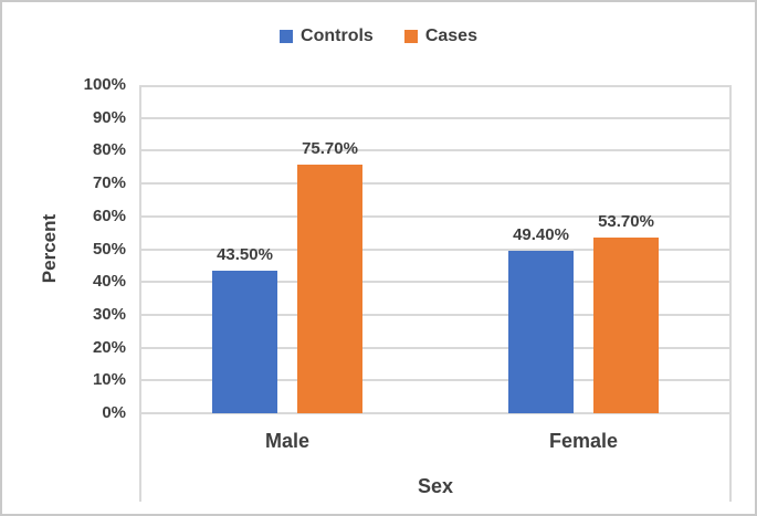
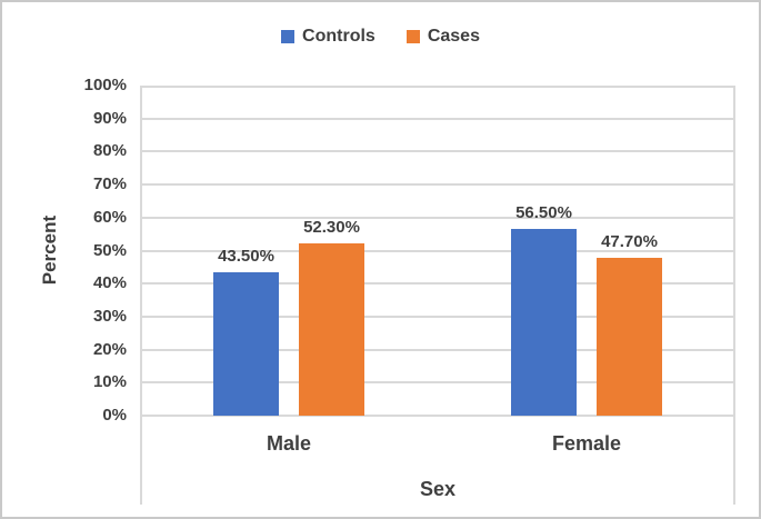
Cases/Male: 75.70% -> 52.30%
Controls/Female: 49.40% -> 56.50%
Cases/Female: 53.70% -> 47.70%
